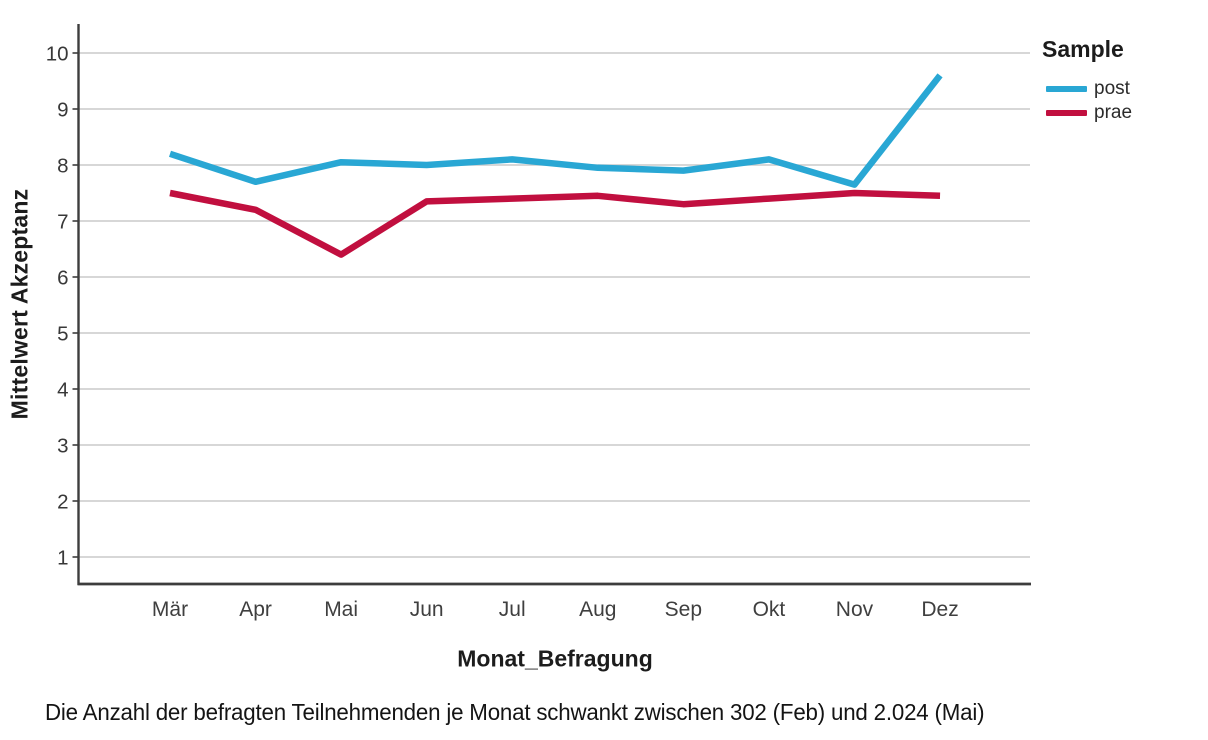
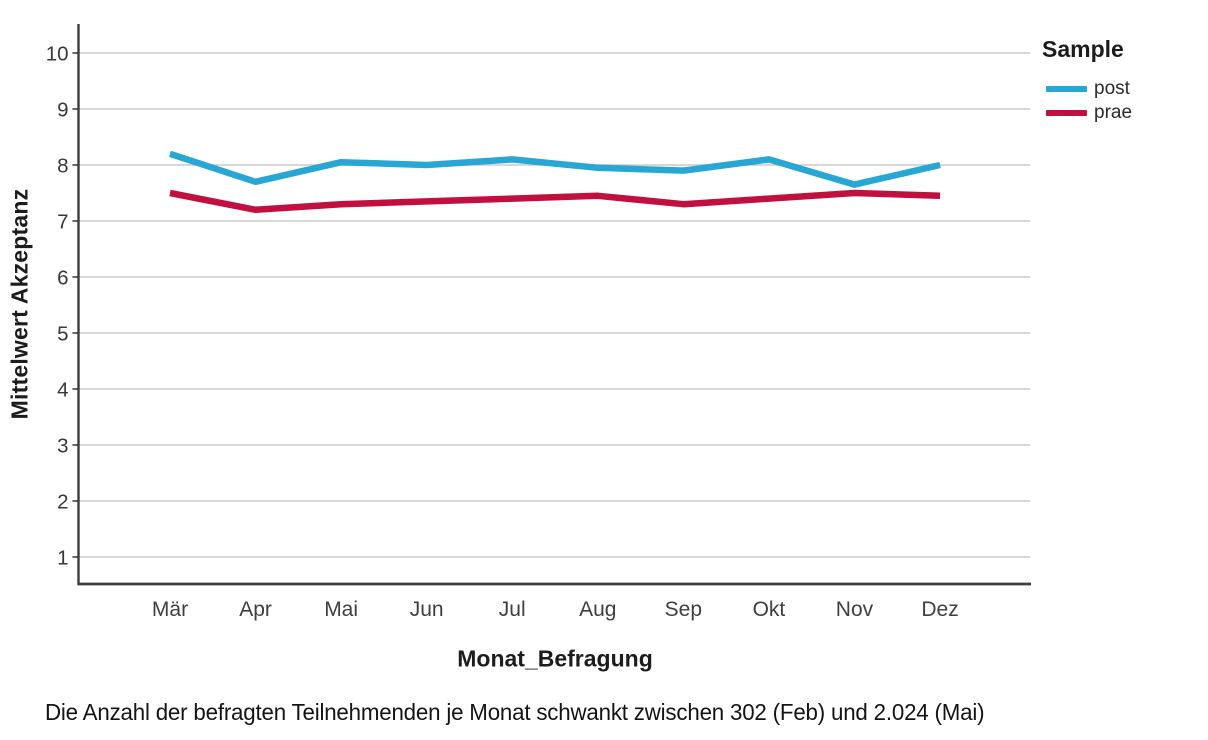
prae/Mai: 6.4 -> 7.3
post/Dez: 9.6 -> 8.0
